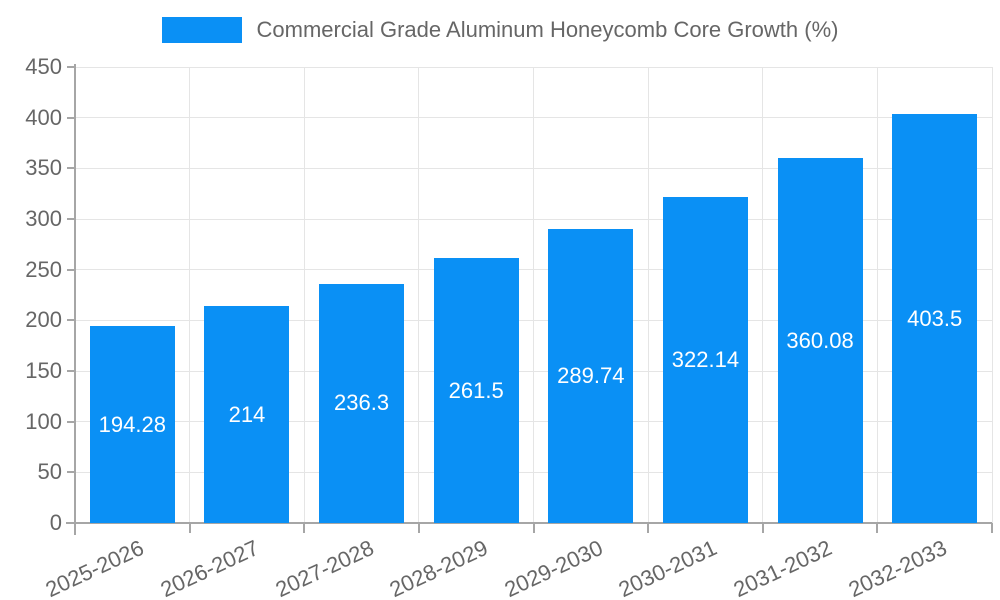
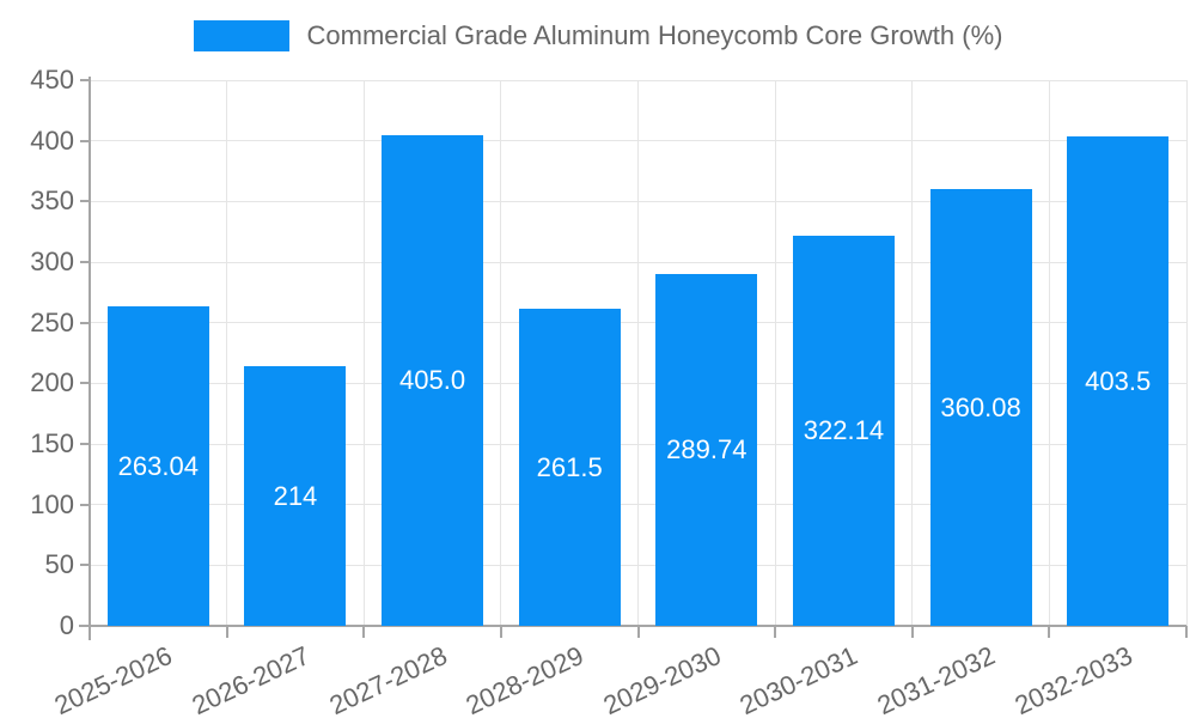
2025-2026: 194.28 -> 263.04
2027-2028: 236.3 -> 405.0
